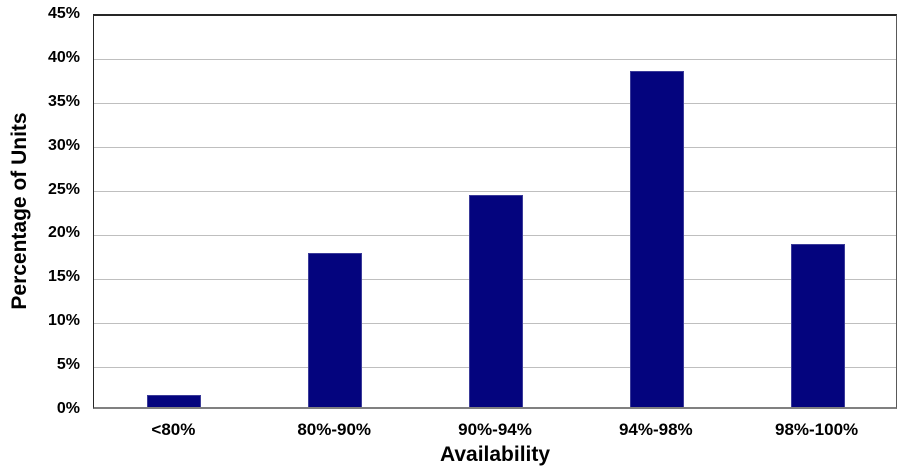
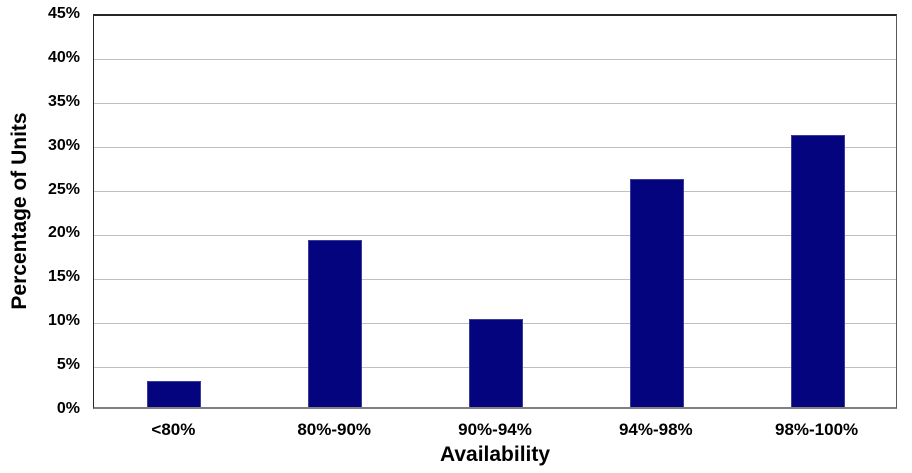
<80%: 1% -> 3%
80%-90%: 18% -> 19%
90%-94%: 24% -> 10%
94%-98%: 38% -> 26%
98%-100%: 19% -> 31%
